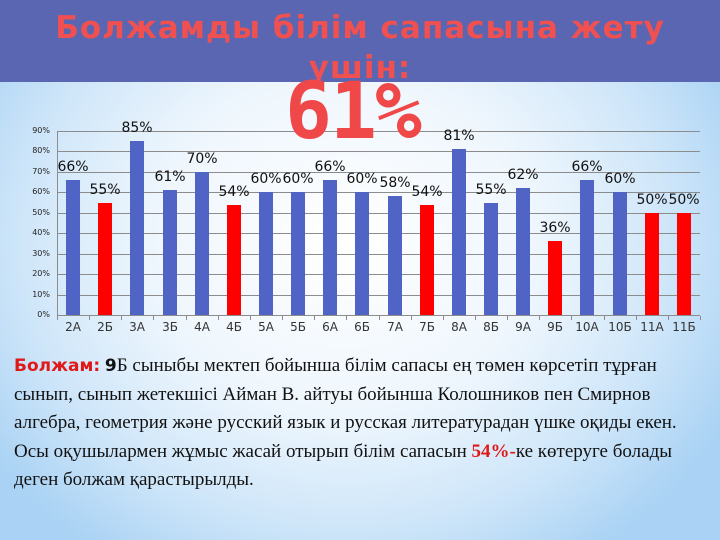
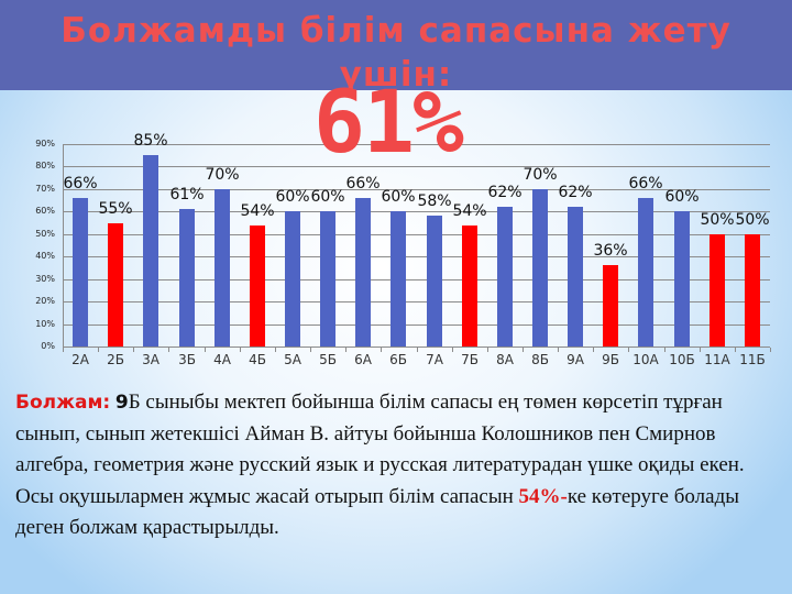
8А: 81% -> 62%
8Б: 55% -> 70%
